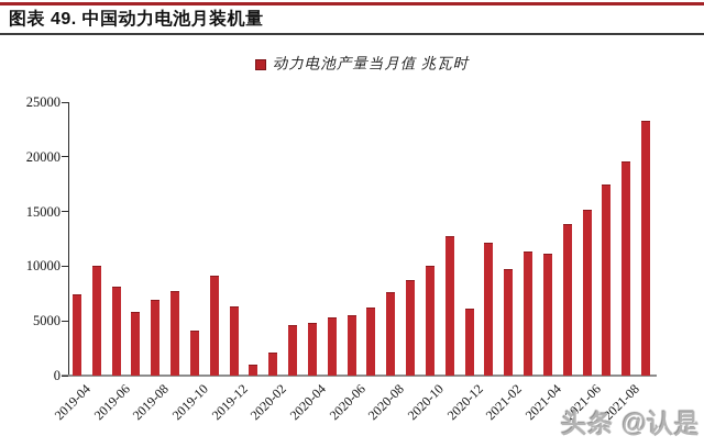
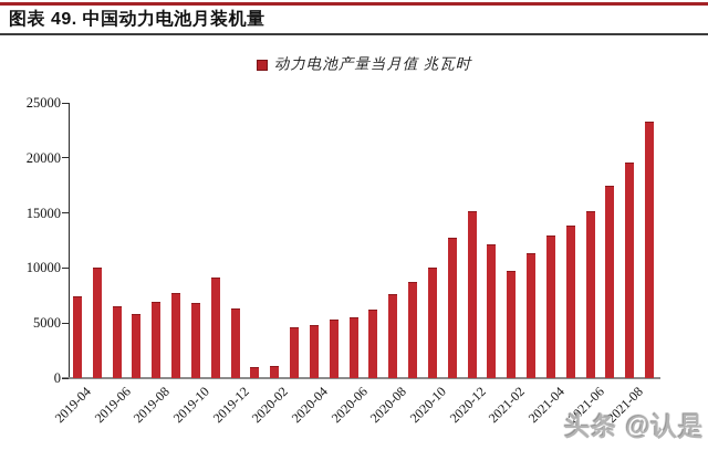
2019-06: 8000 -> 6000
2019-10: 4000 -> 7000
2020-02: 2000 -> 1000
2020-12: 6000 -> 15000
2021-04: 11000 -> 13000
